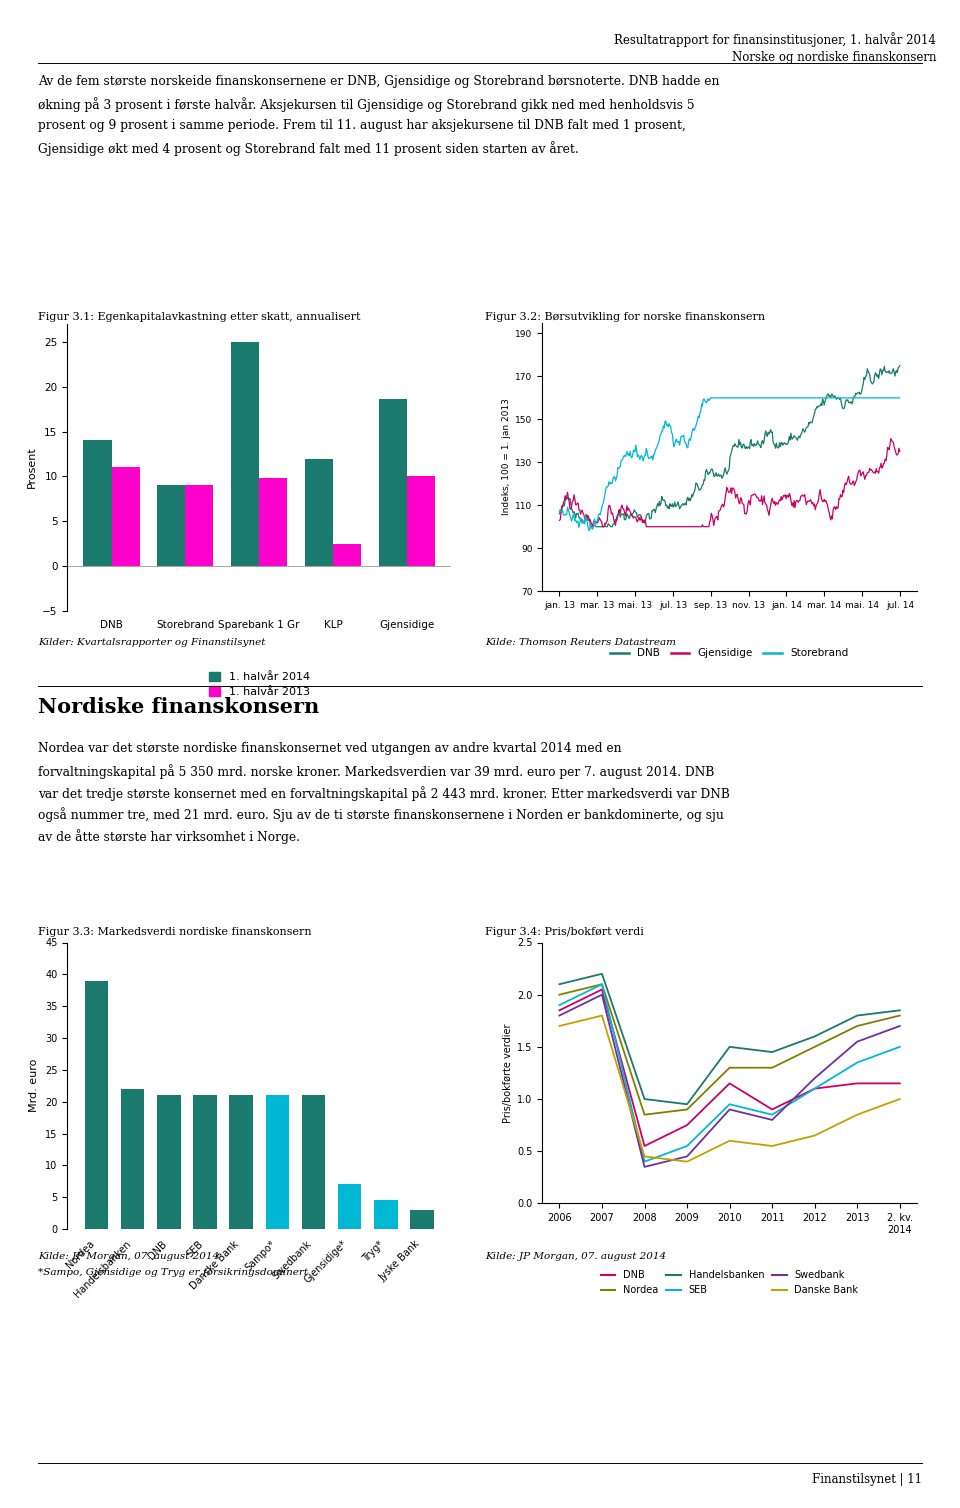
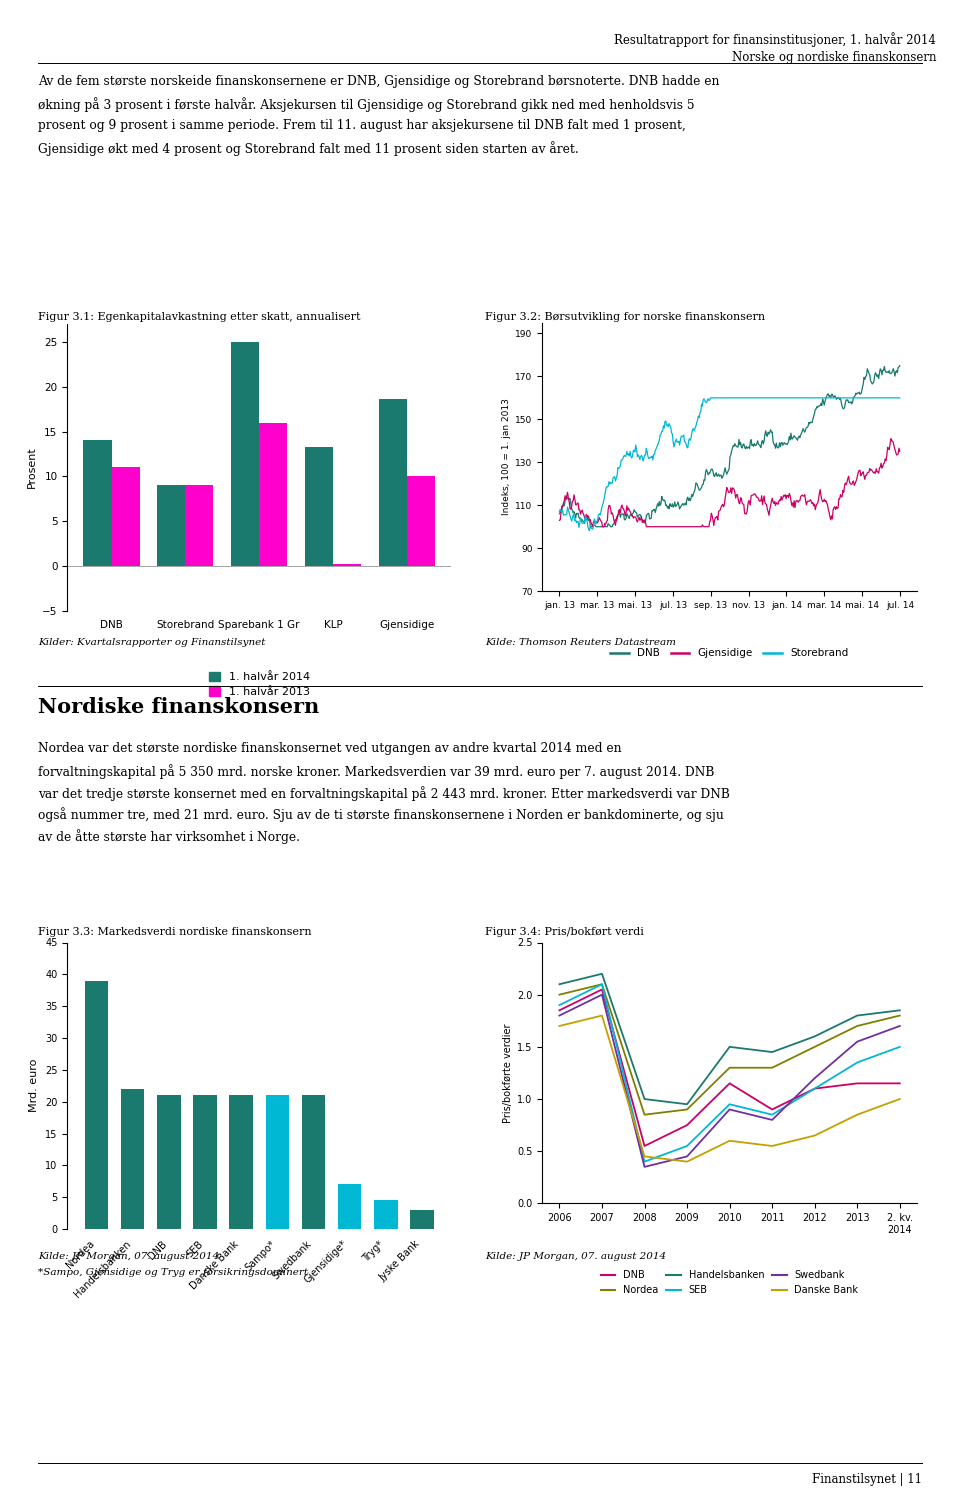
1. halvår 2013/Sparebank 1 Gr: 9.8 -> 16.0
1. halvår 2014/KLP: 12.0 -> 13.3
1. halvår 2013/KLP: 2.4 -> 0.2
